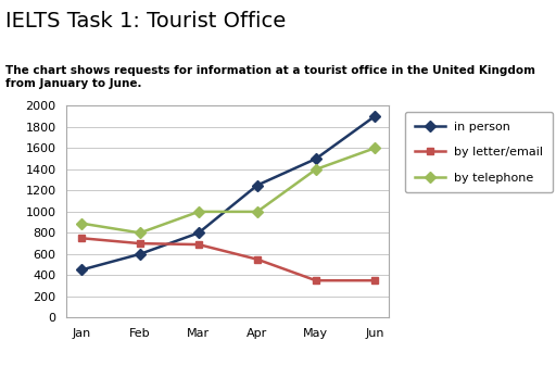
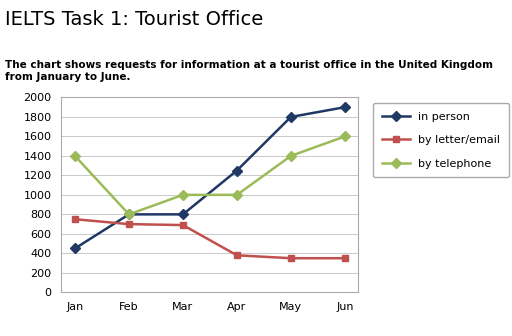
by telephone/Jan: 890 -> 1400
in person/Feb: 600 -> 800
by letter/email/Apr: 550 -> 380
in person/May: 1500 -> 1800
